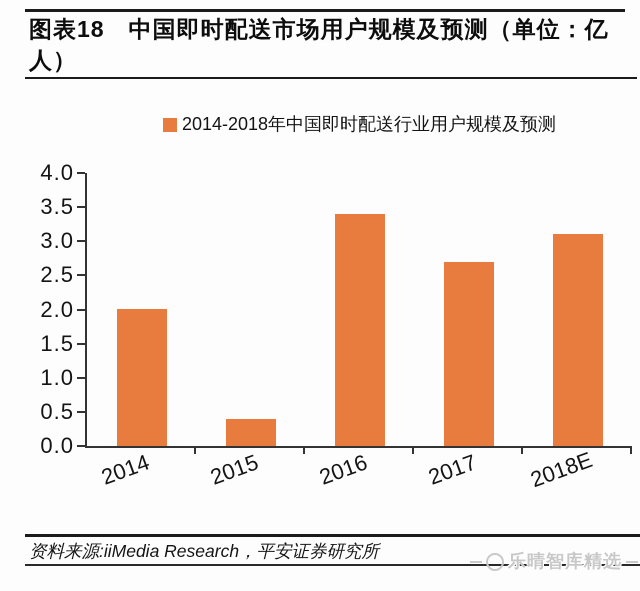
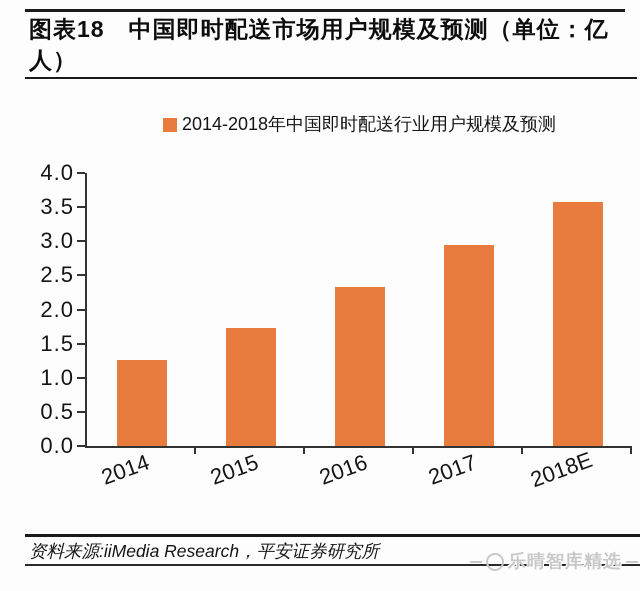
2014: 2.0 -> 1.3
2015: 0.4 -> 1.7
2016: 3.4 -> 2.3
2017: 2.7 -> 3.0
2018E: 3.1 -> 3.6
